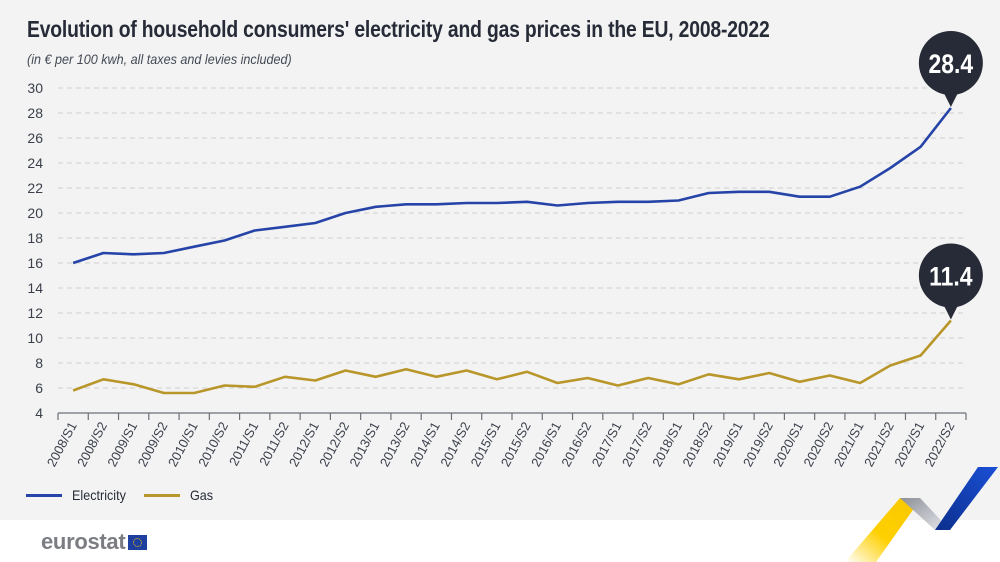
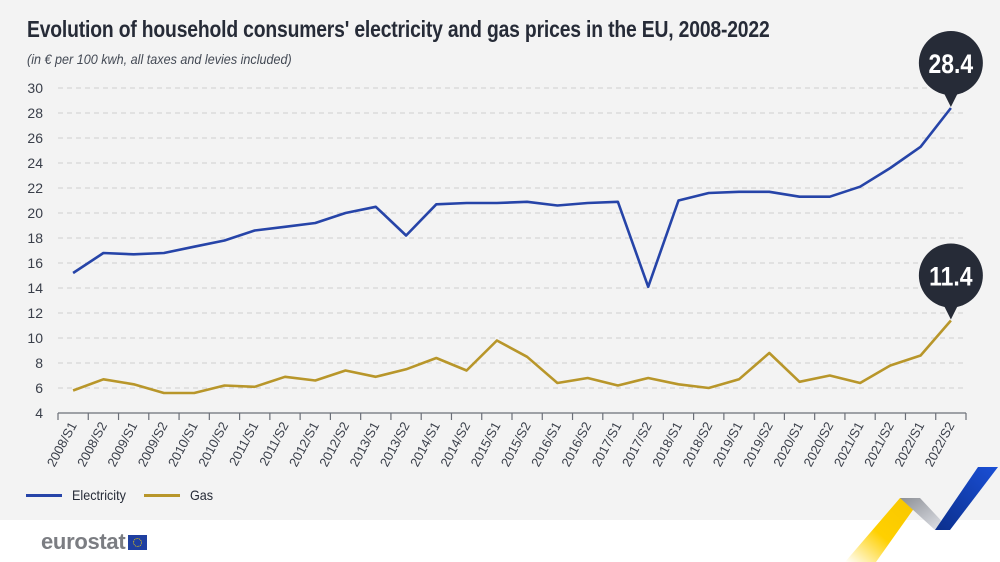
Electricity/2008/S1: 16.0 -> 15.2
Electricity/2013/S2: 20.7 -> 18.2
Gas/2014/S1: 6.9 -> 8.4
Gas/2015/S1: 6.7 -> 9.8
Gas/2015/S2: 7.3 -> 8.5
Electricity/2017/S2: 20.9 -> 14.1
Gas/2018/S2: 7.1 -> 6.0
Gas/2019/S2: 7.2 -> 8.8
